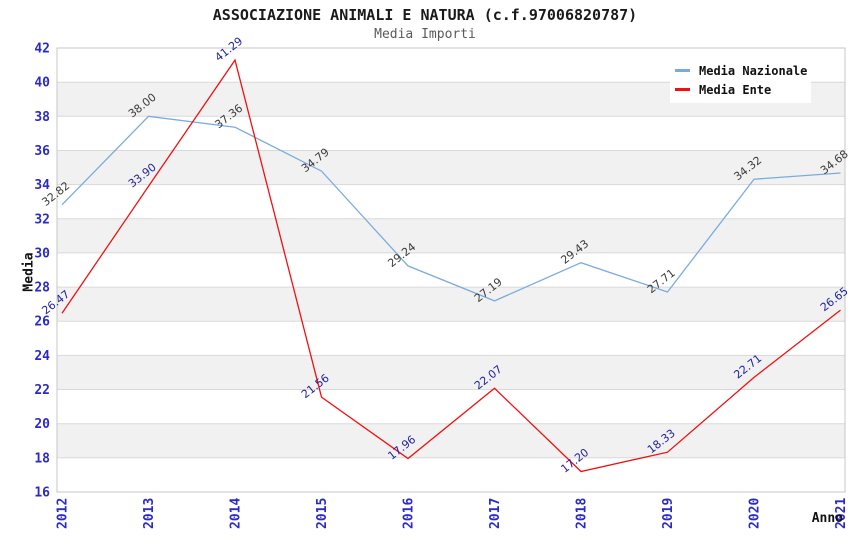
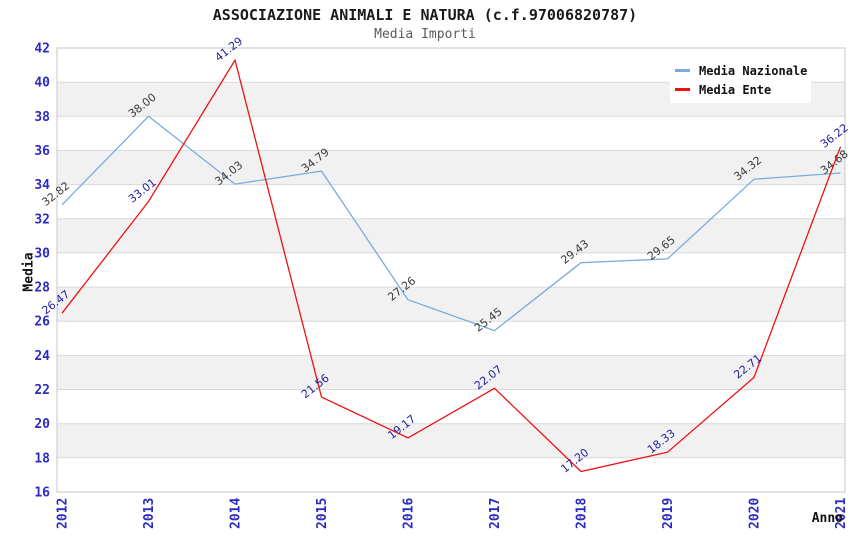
Media Ente/2013: 33.90 -> 33.01
Media Nazionale/2014: 37.36 -> 34.03
Media Nazionale/2016: 29.24 -> 27.26
Media Ente/2016: 17.96 -> 19.17
Media Nazionale/2017: 27.19 -> 25.45
Media Nazionale/2019: 27.71 -> 29.65
Media Ente/2021: 26.65 -> 36.22
